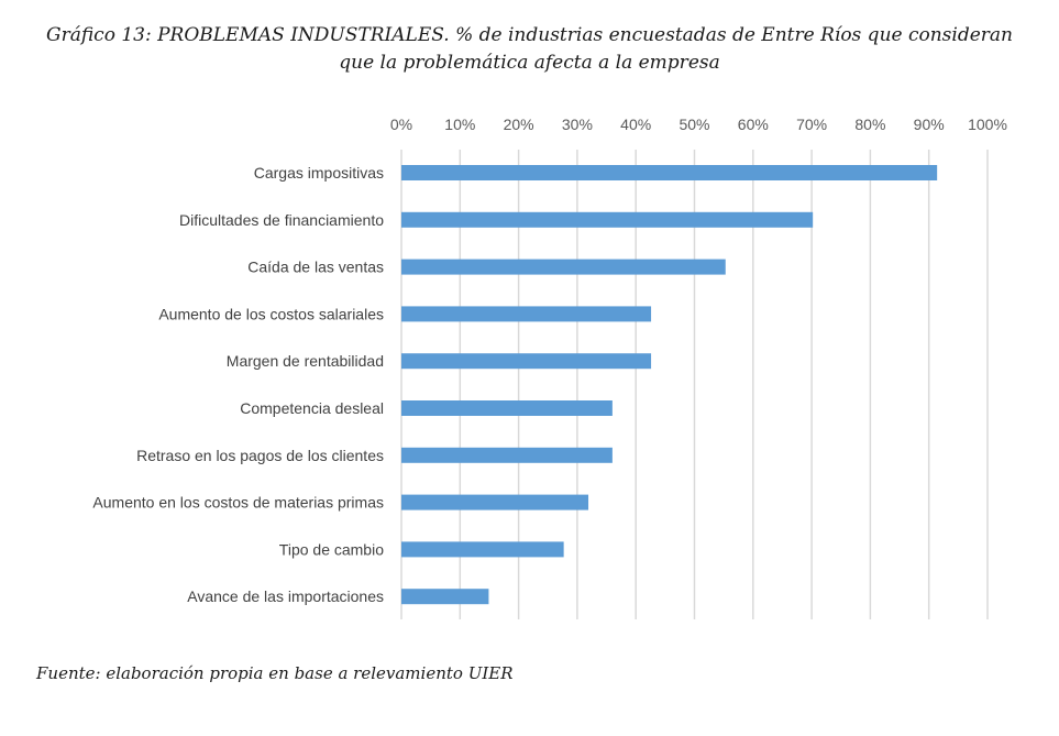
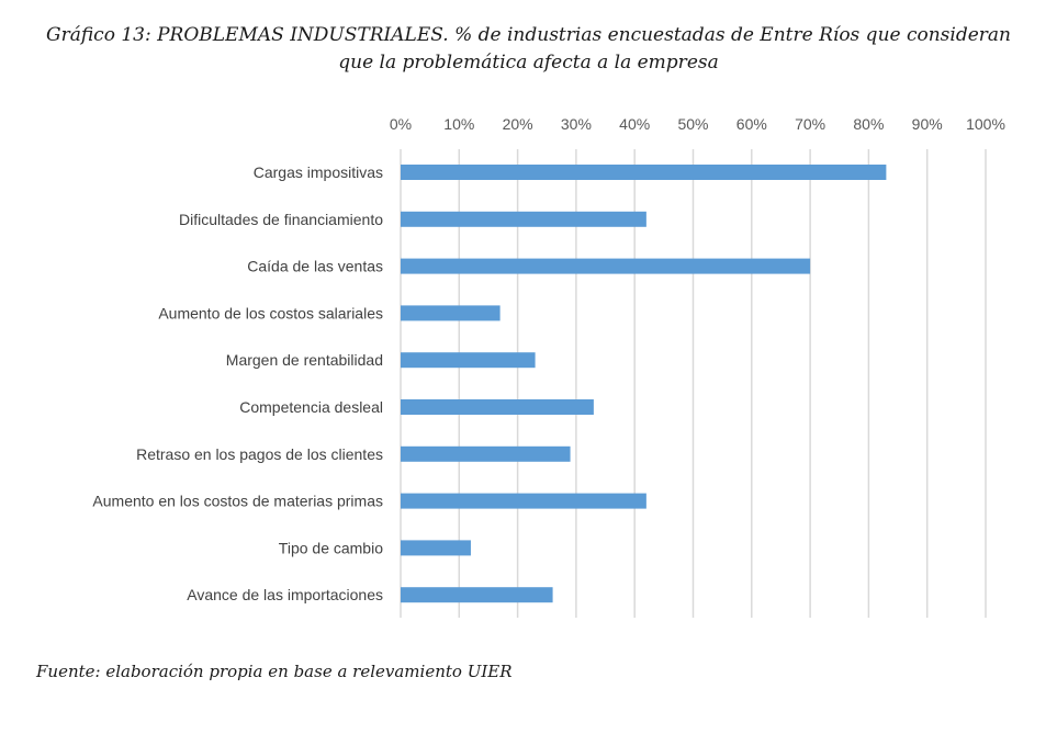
Cargas impositivas: 91% -> 83%
Dificultades de financiamiento: 70% -> 42%
Caída de las ventas: 55% -> 70%
Aumento de los costos salariales: 43% -> 17%
Margen de rentabilidad: 43% -> 23%
Competencia desleal: 36% -> 33%
Retraso en los pagos de los clientes: 36% -> 29%
Aumento en los costos de materias primas: 32% -> 42%
Tipo de cambio: 28% -> 12%
Avance de las importaciones: 15% -> 26%
